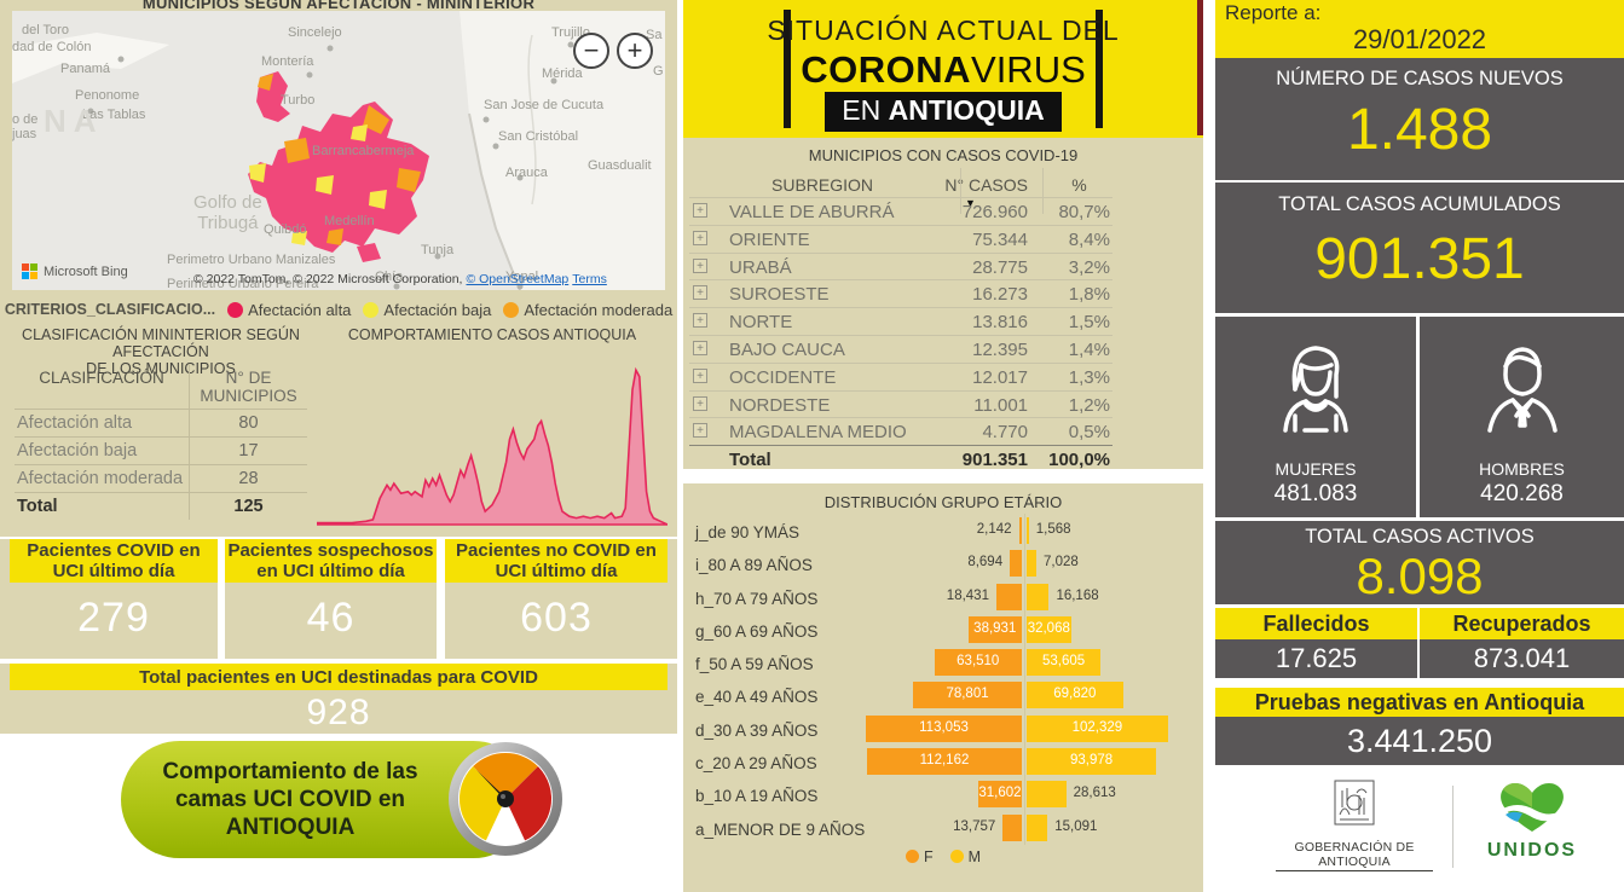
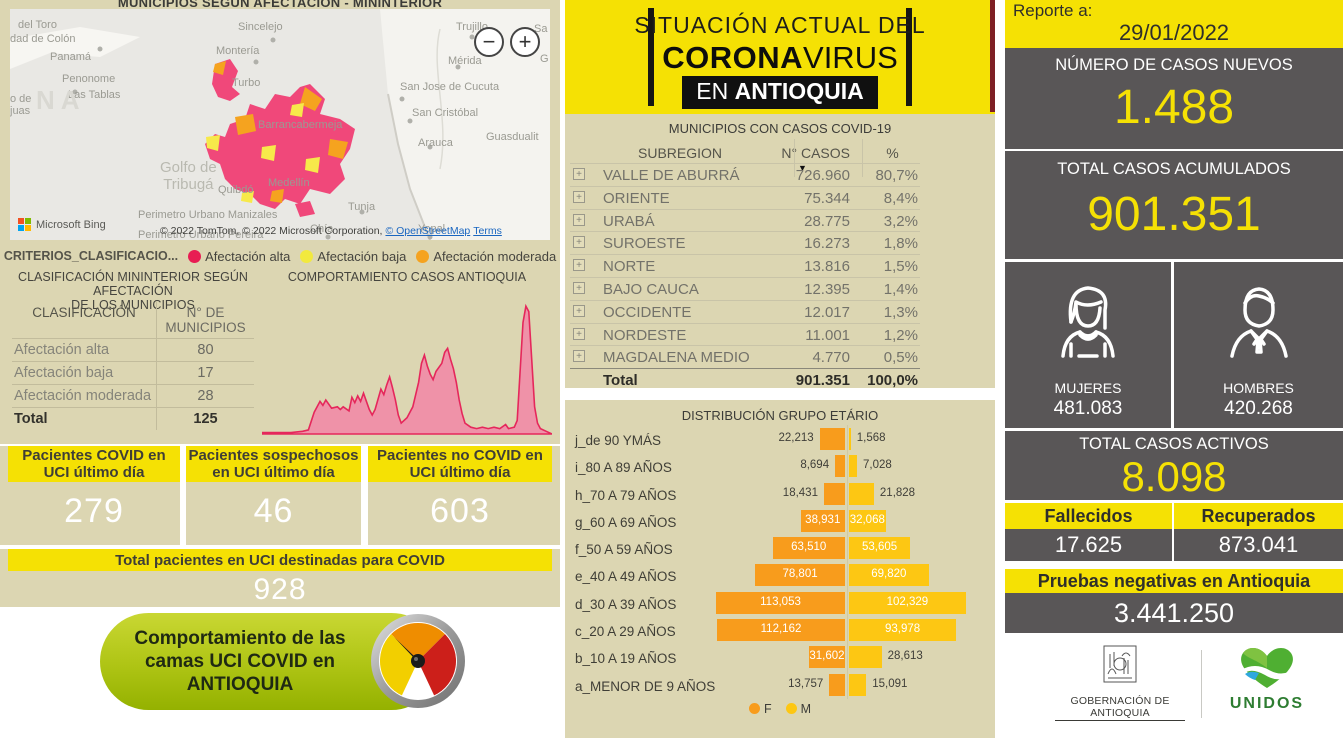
DISTRIBUCIÓN GRUPO ETÁRIO/F/j_de 90 YMÁS: 2,142 -> 22,213
DISTRIBUCIÓN GRUPO ETÁRIO/M/h_70 A 79 AÑOS: 16,168 -> 21,828
